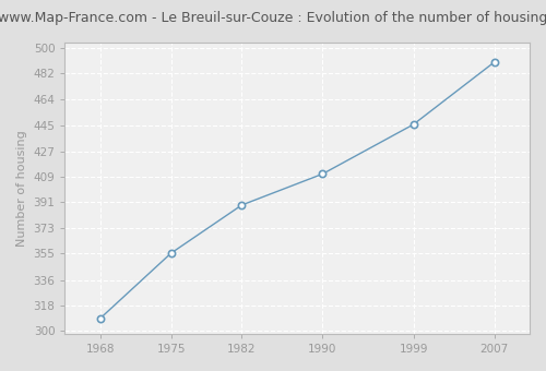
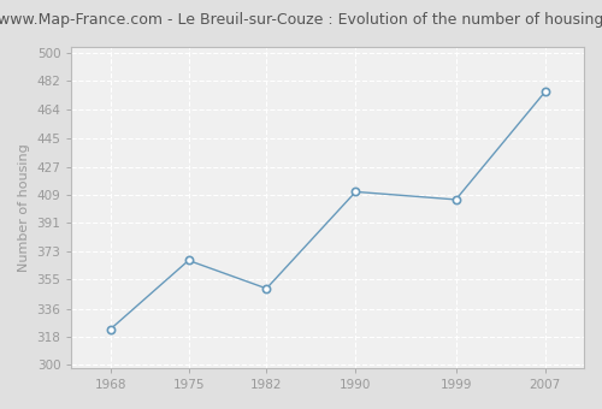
1968: 309 -> 323
1975: 355 -> 367
1982: 389 -> 349
1999: 446 -> 406
2007: 490 -> 475
